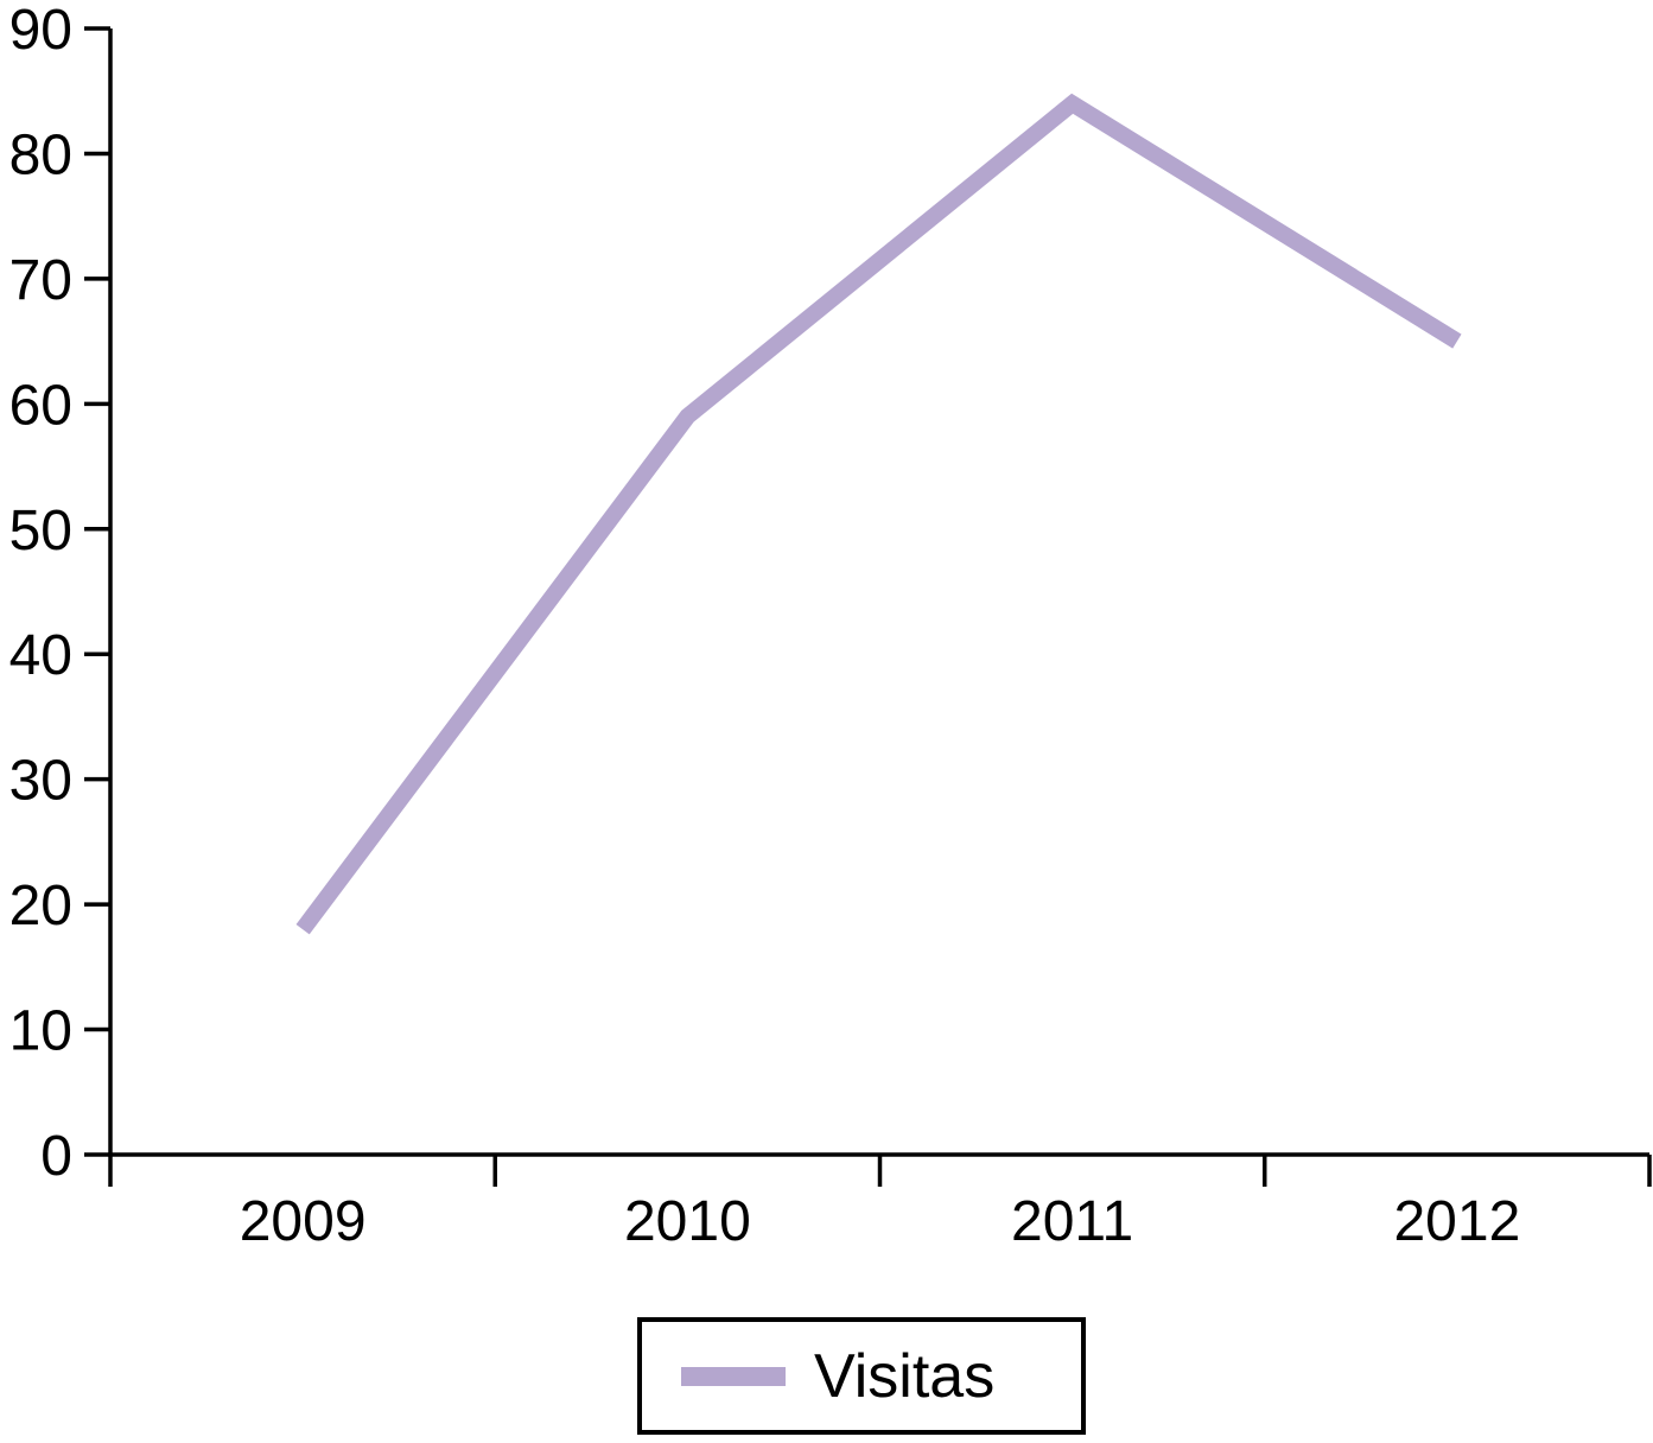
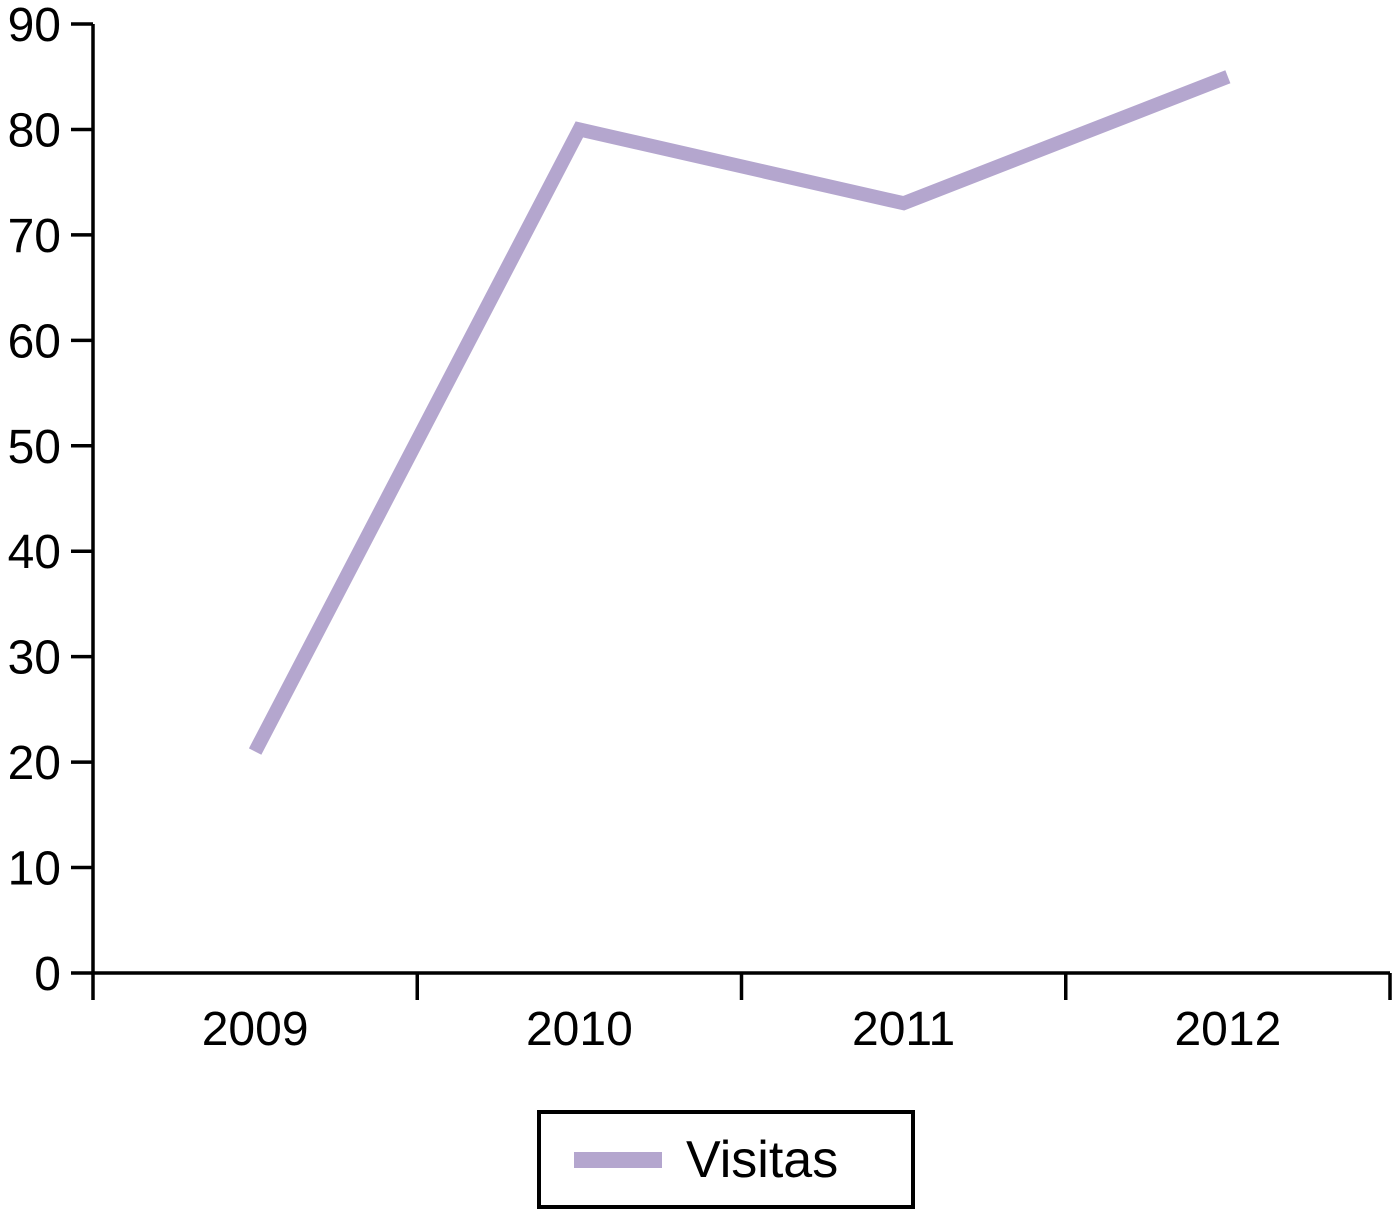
2009: 18 -> 21
2010: 59 -> 80
2011: 84 -> 73
2012: 65 -> 85
